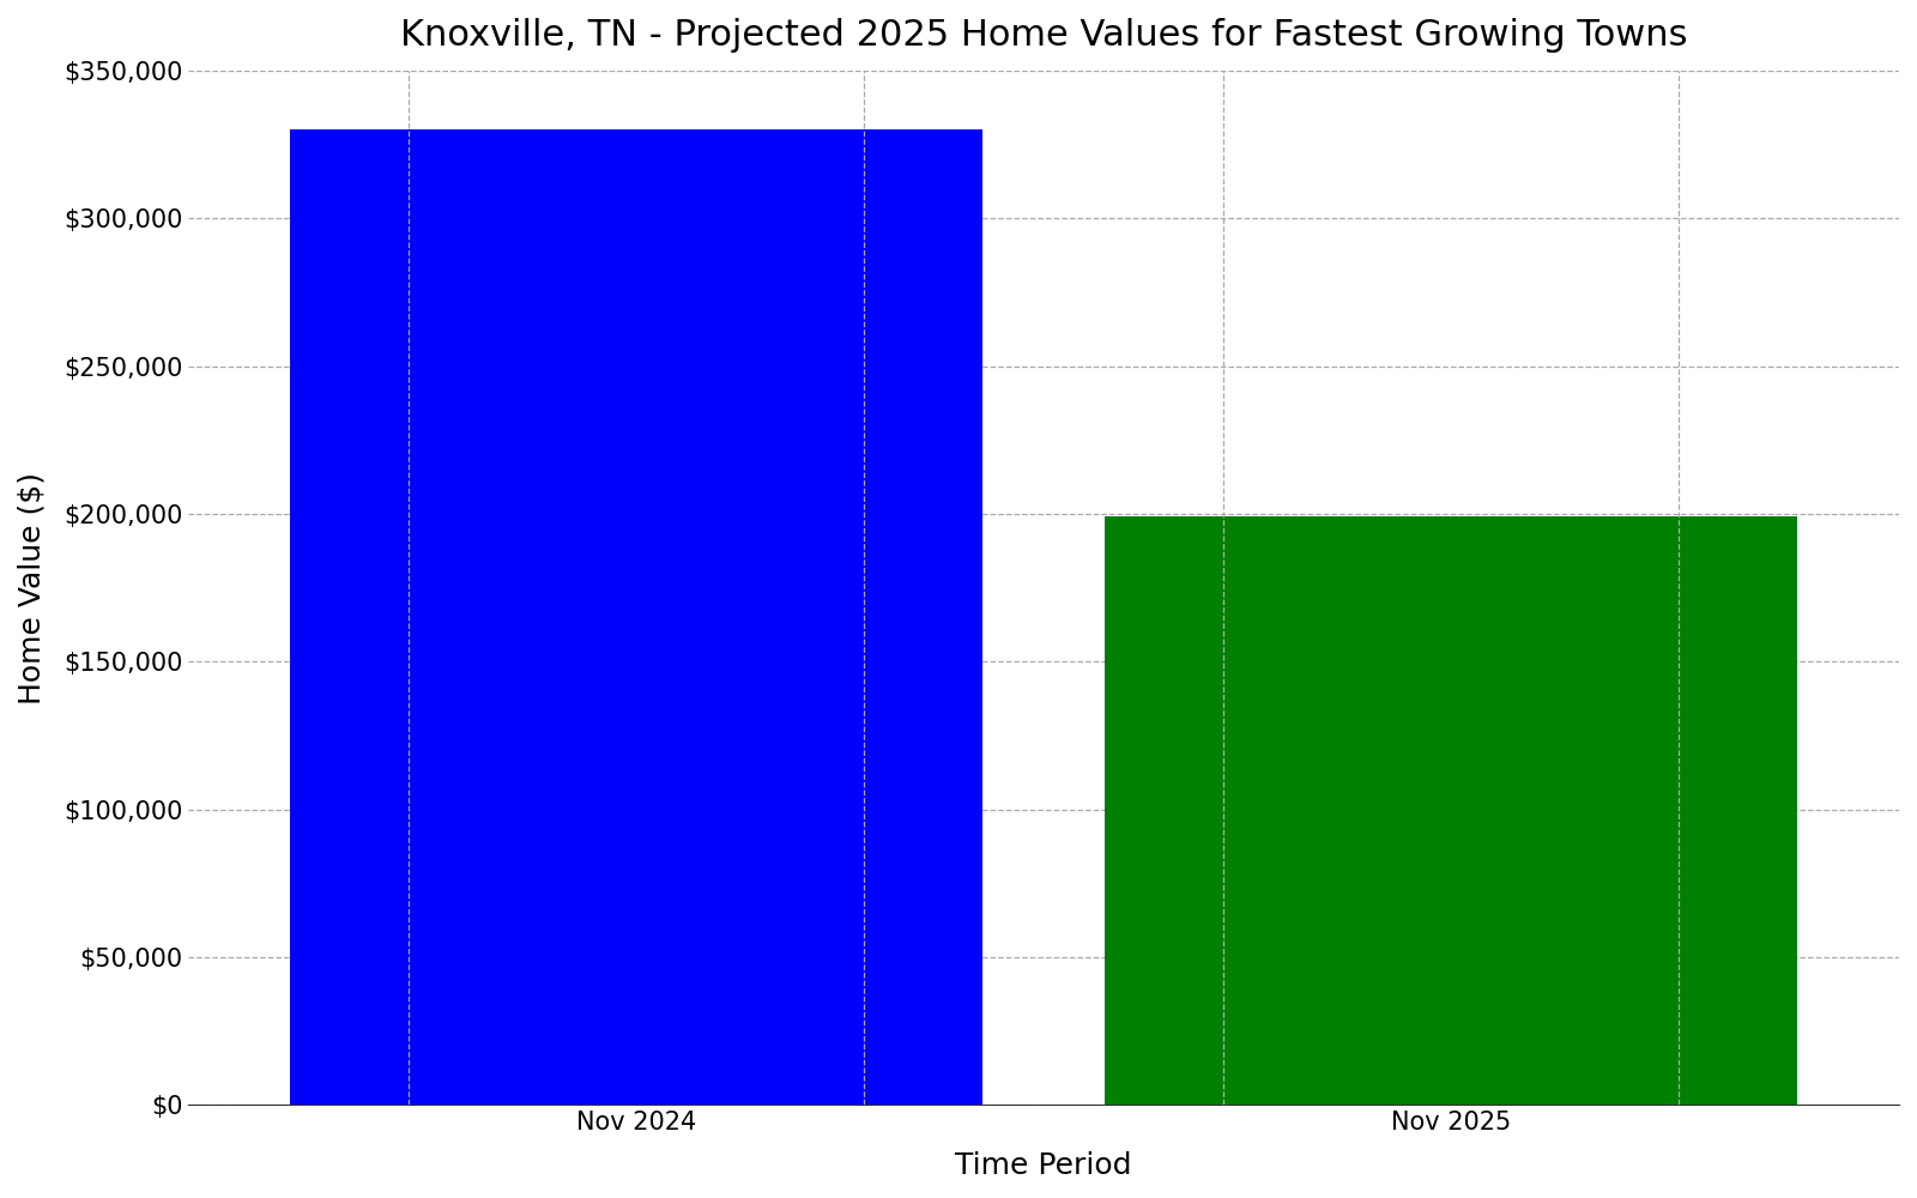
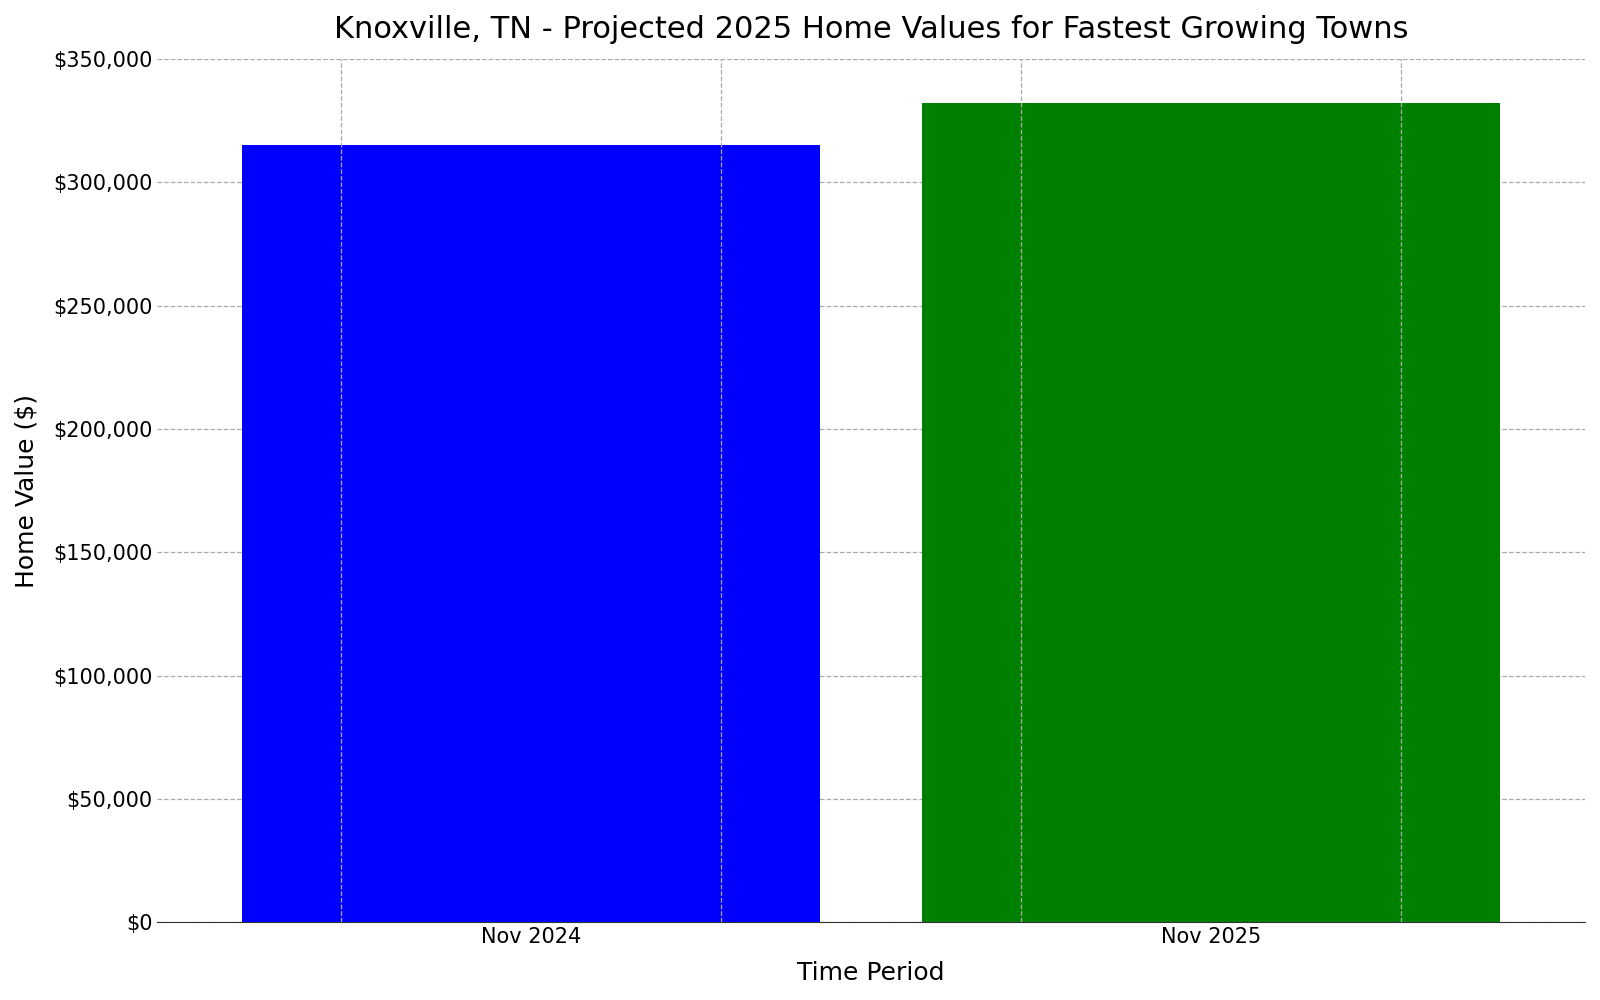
Nov 2024: $330,000 -> $315,000
Nov 2025: $199,000 -> $332,000
